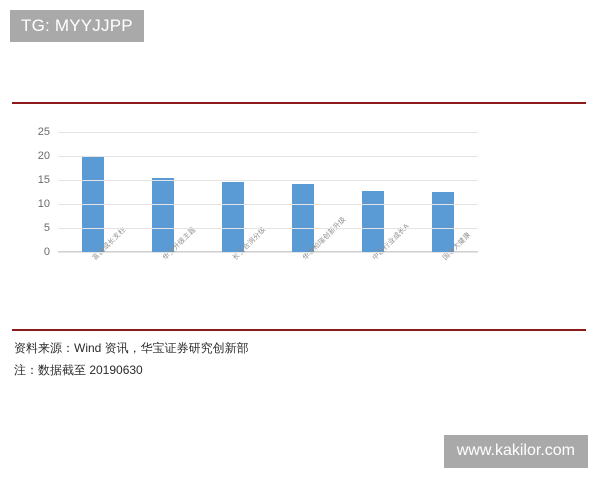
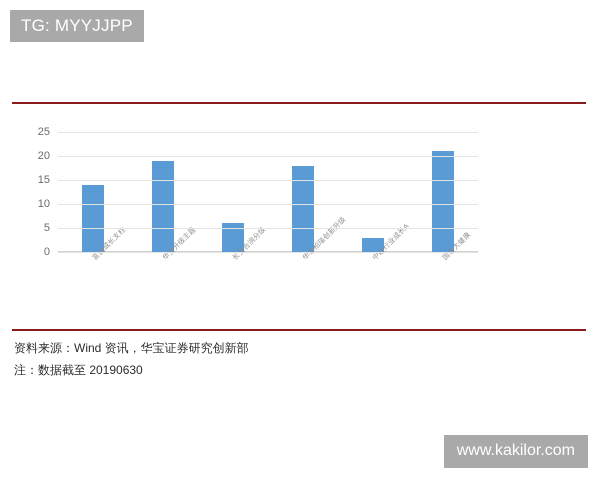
富国成长支柱: 20 -> 14
华安升级主题: 16 -> 19
长安合润分级: 15 -> 6
华泰柏瑞创新升级: 14 -> 18
中欧行业成长A: 13 -> 3
国泰大健康: 12 -> 21
